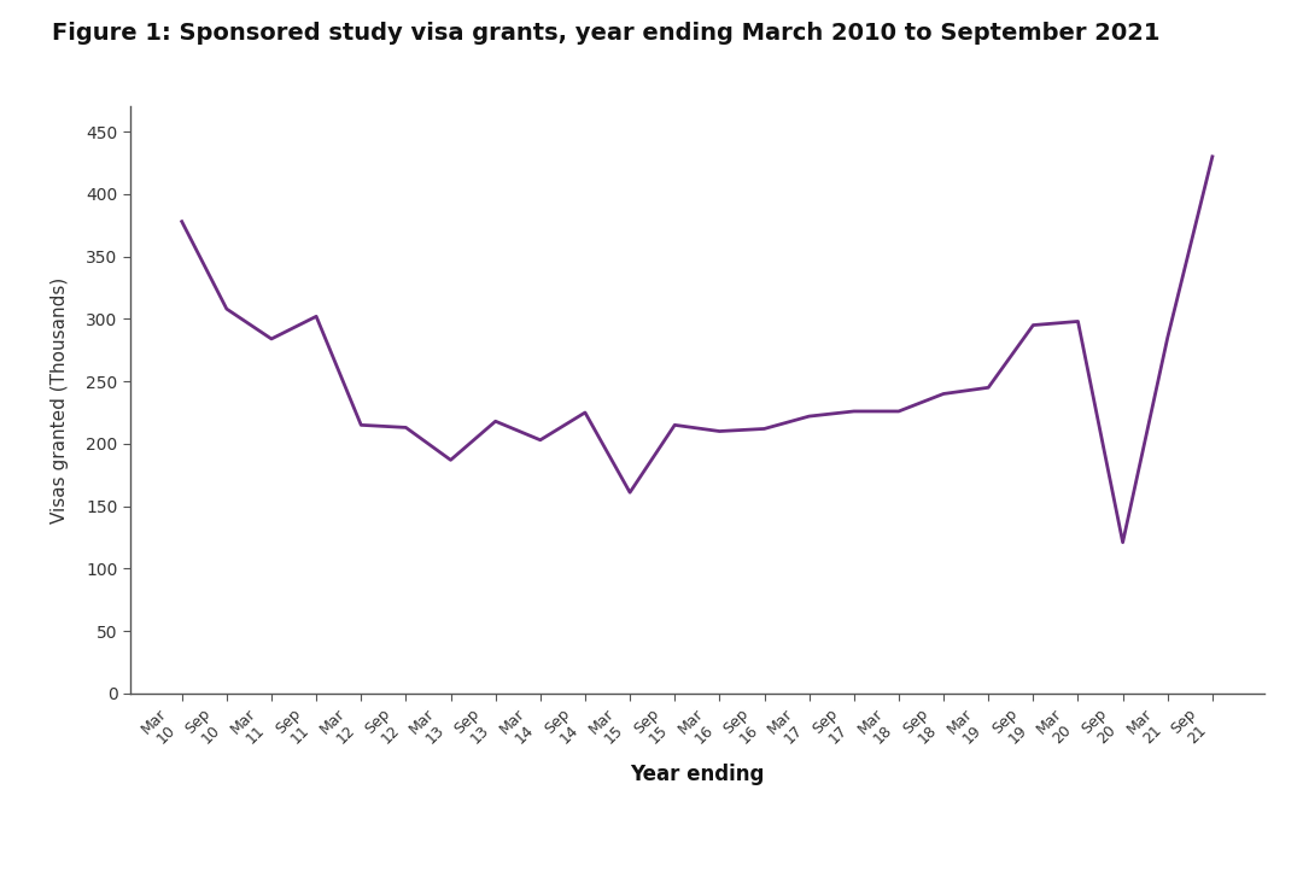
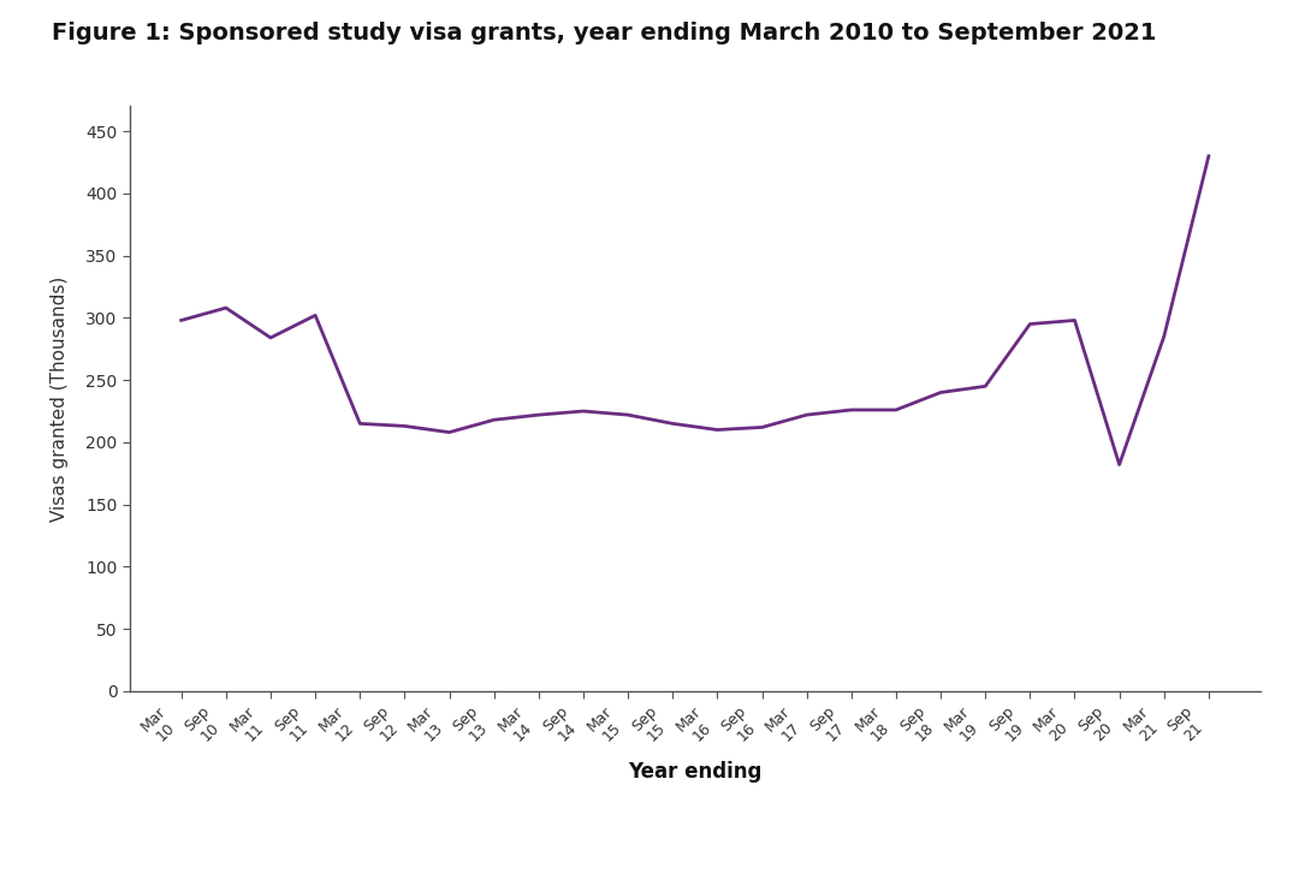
Mar 10: 378 -> 298
Mar 13: 187 -> 208
Mar 14: 203 -> 222
Mar 15: 161 -> 222
Sep 20: 121 -> 182
